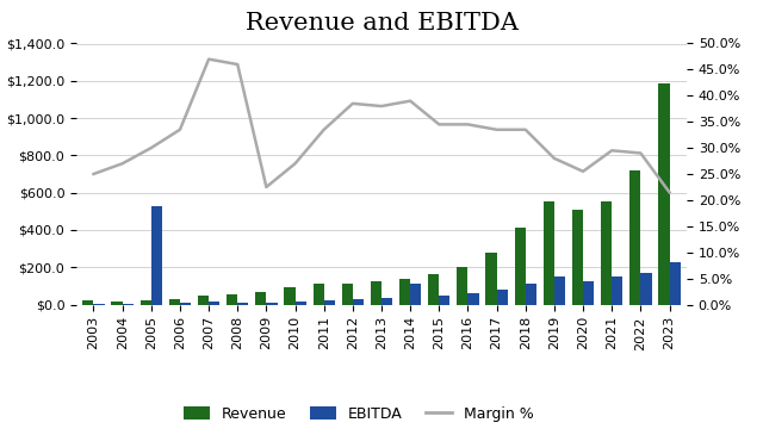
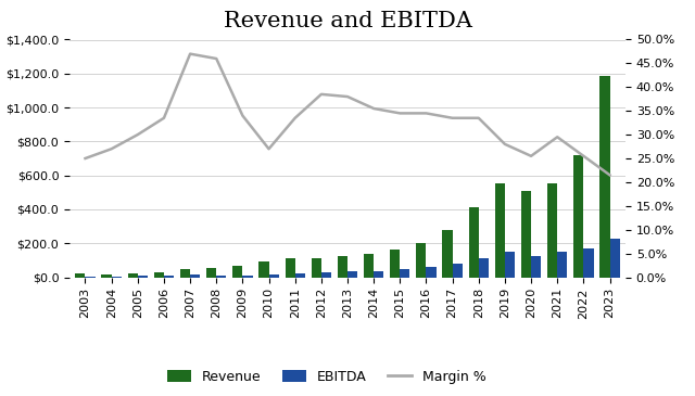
EBITDA/2005: $530 -> $10
Margin %/2009: 22.5% -> 34.0%
Margin %/2014: 39.0% -> 35.5%
EBITDA/2014: $110 -> $40
Margin %/2022: 29.0% -> 25.5%
